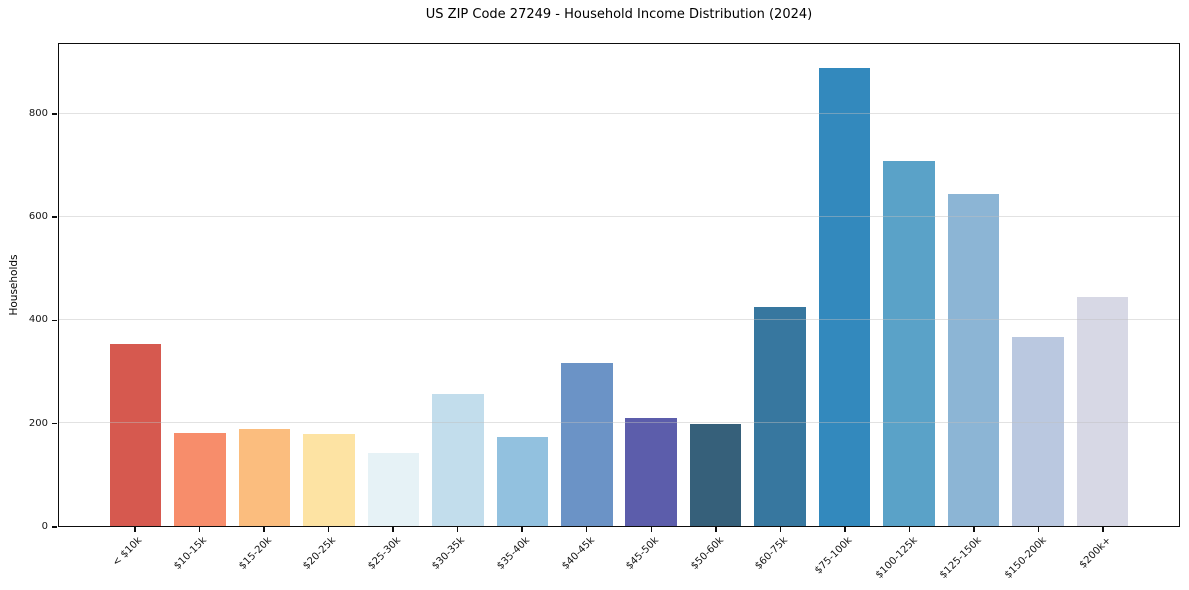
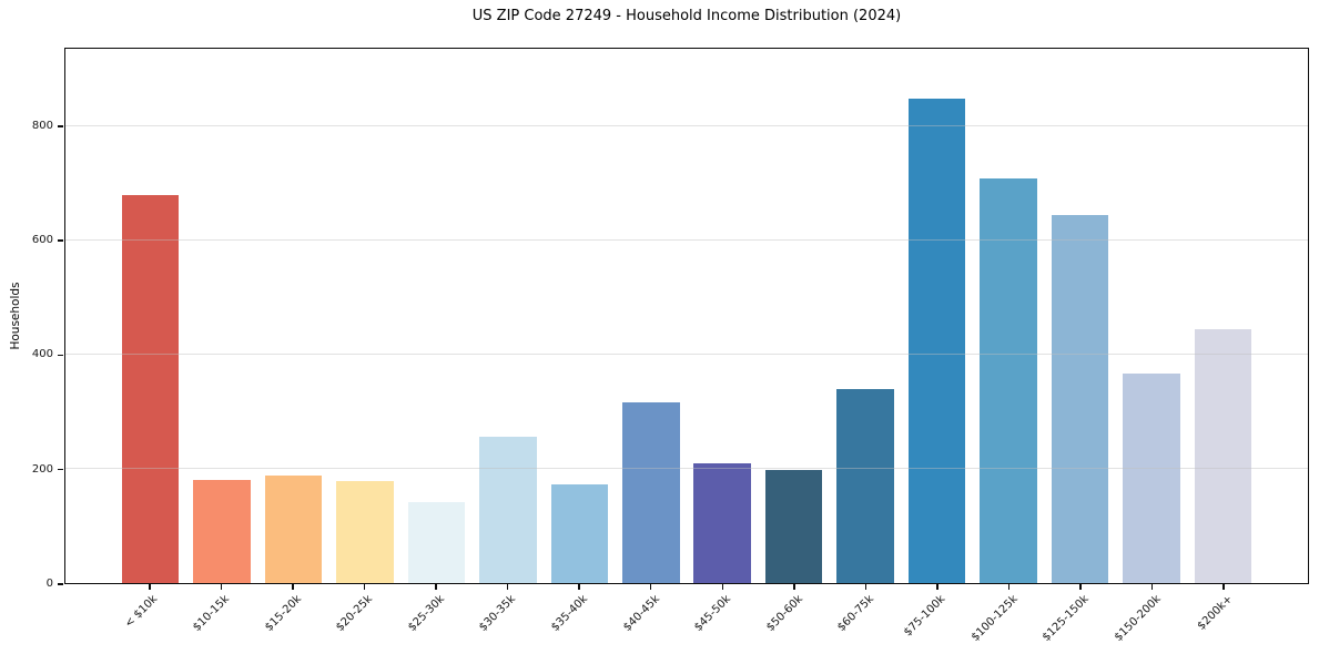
< $10k: 350 -> 680
$60-75k: 420 -> 340
$75-100k: 890 -> 850
